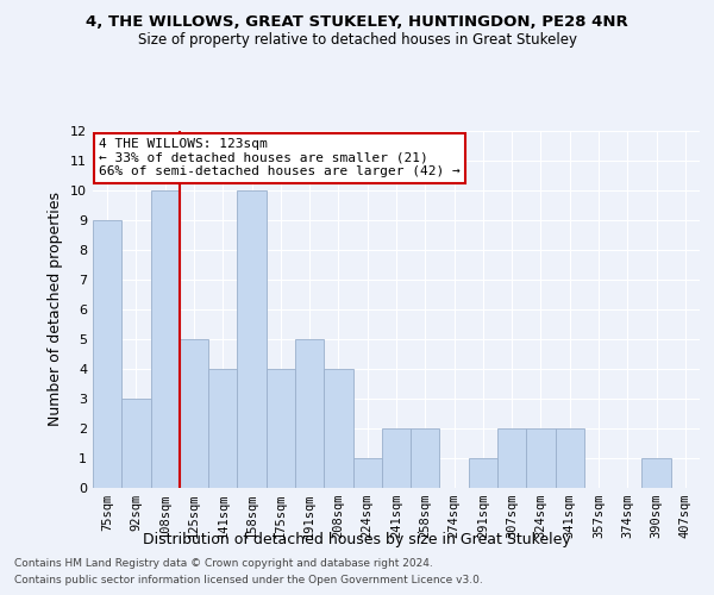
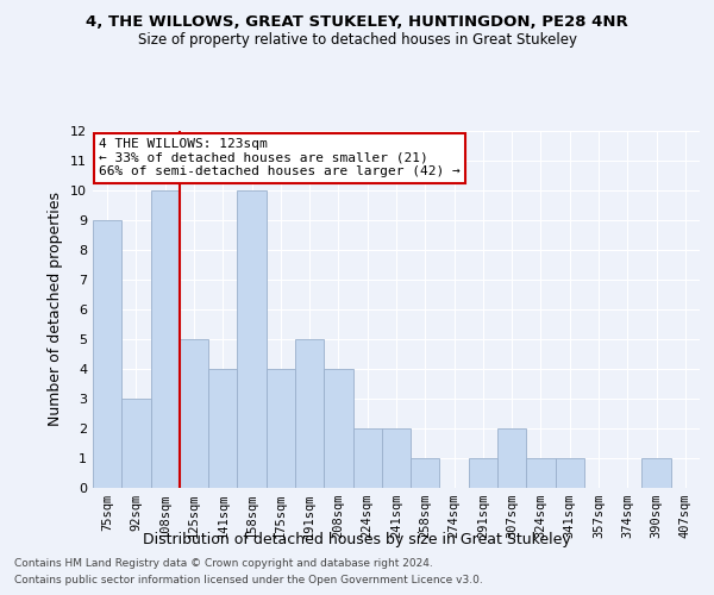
224sqm: 1 -> 2
258sqm: 2 -> 1
324sqm: 2 -> 1
341sqm: 2 -> 1
